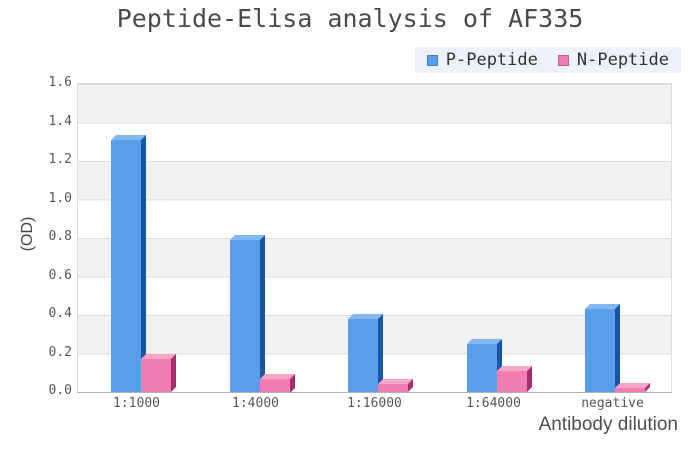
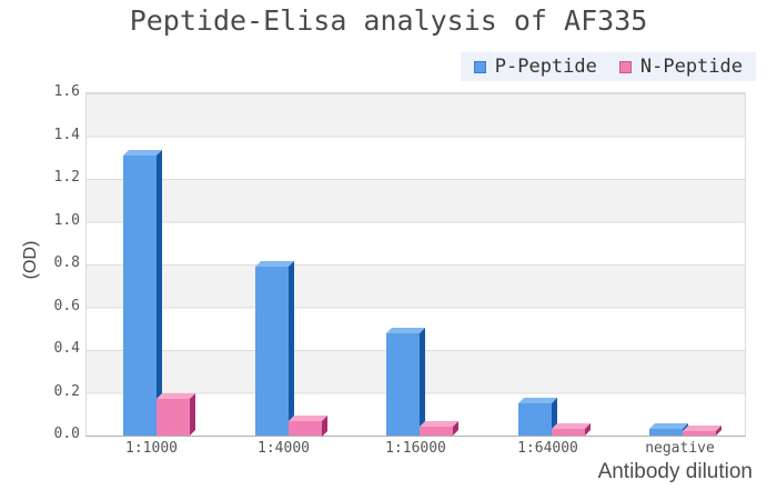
P-Peptide/1:16000: 0.38 -> 0.48
P-Peptide/1:64000: 0.25 -> 0.15
N-Peptide/1:64000: 0.11 -> 0.03
P-Peptide/negative: 0.43 -> 0.03
